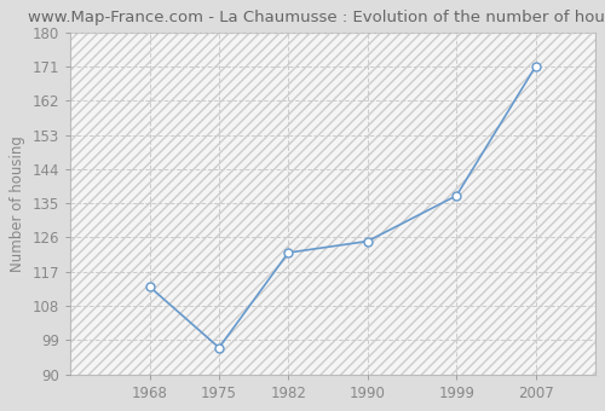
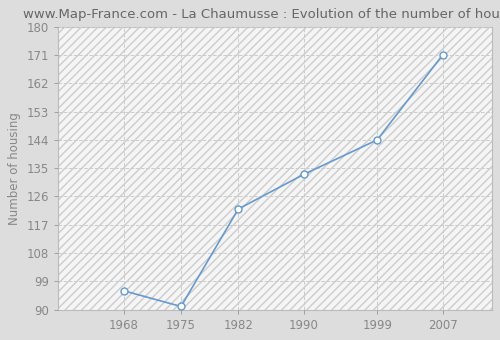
1968: 113 -> 96
1975: 97 -> 91
1990: 125 -> 133
1999: 137 -> 144
